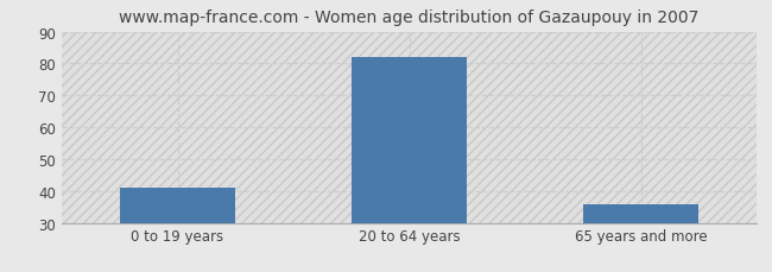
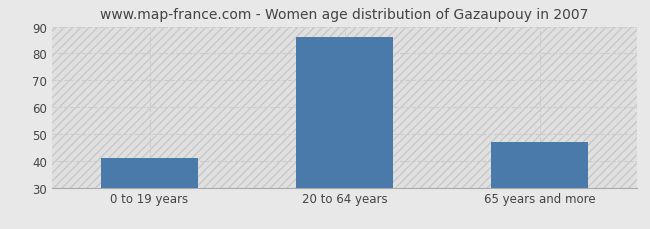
20 to 64 years: 82 -> 86
65 years and more: 36 -> 47
